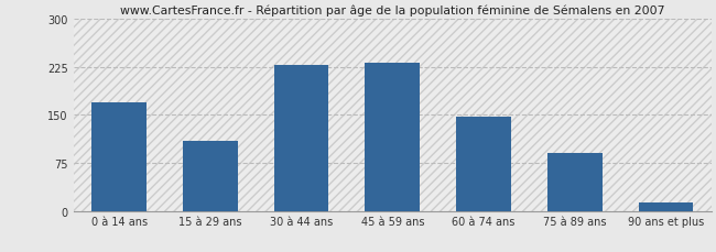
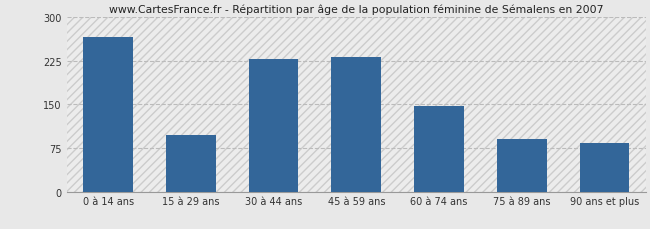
0 à 14 ans: 170 -> 266
15 à 29 ans: 110 -> 98
90 ans et plus: 13 -> 84
